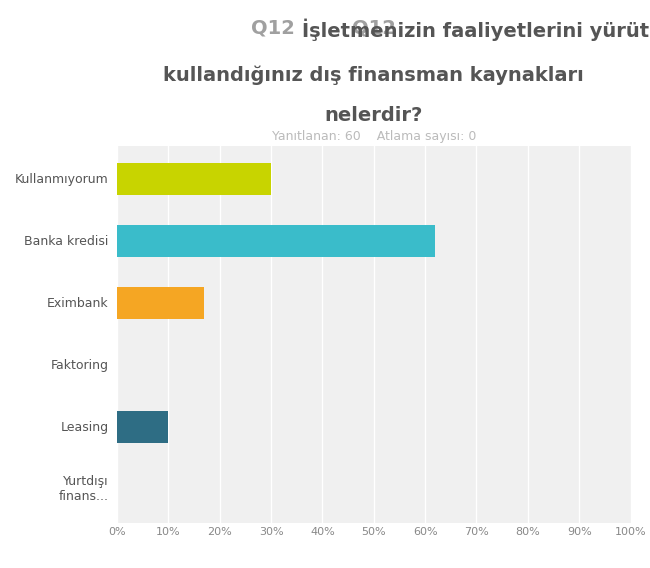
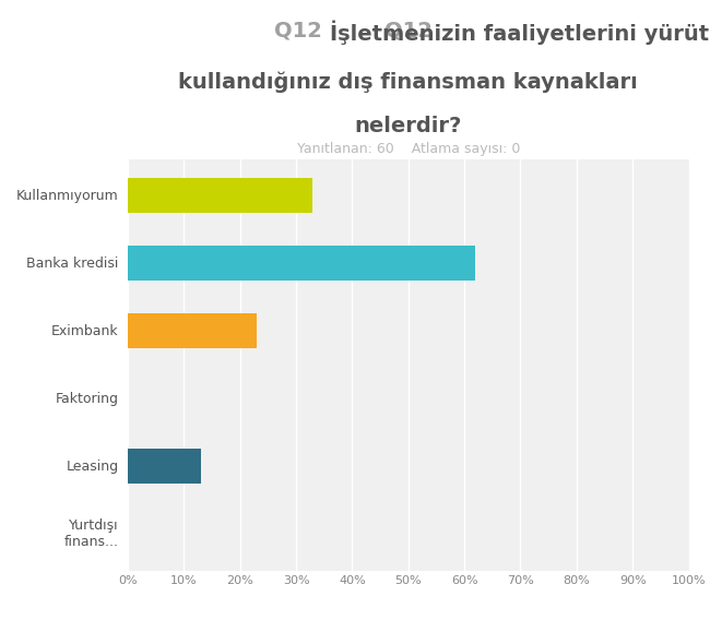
Kullanmıyorum: 30% -> 33%
Eximbank: 17% -> 23%
Leasing: 10% -> 13%
